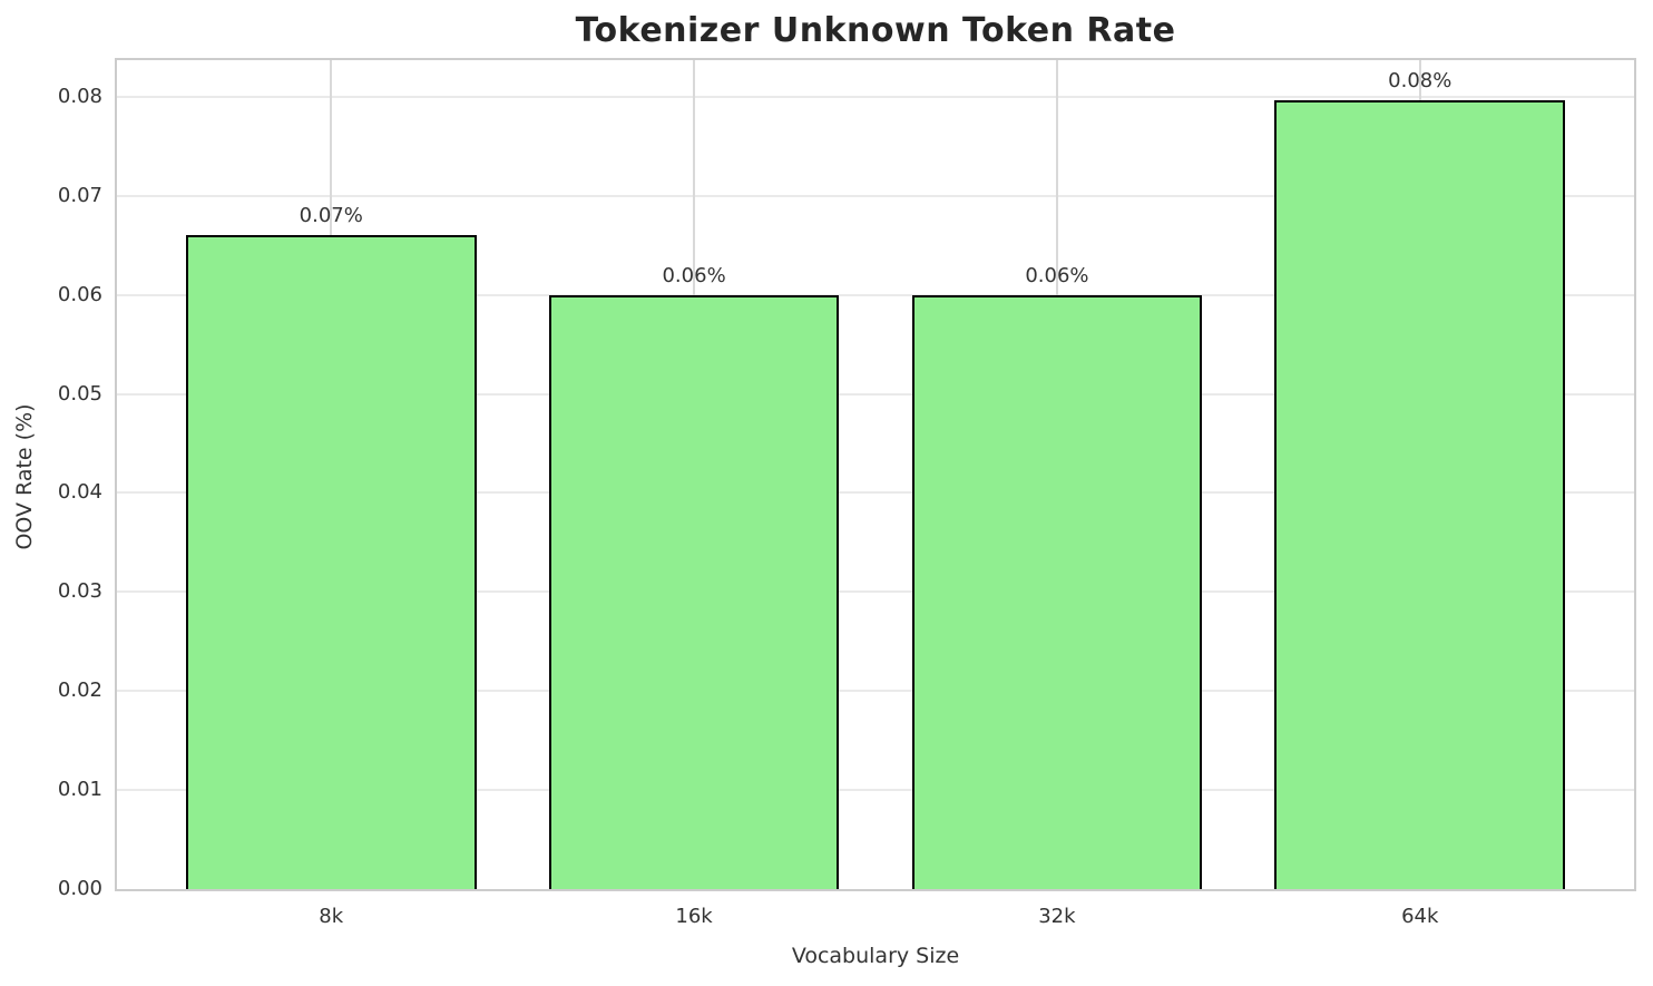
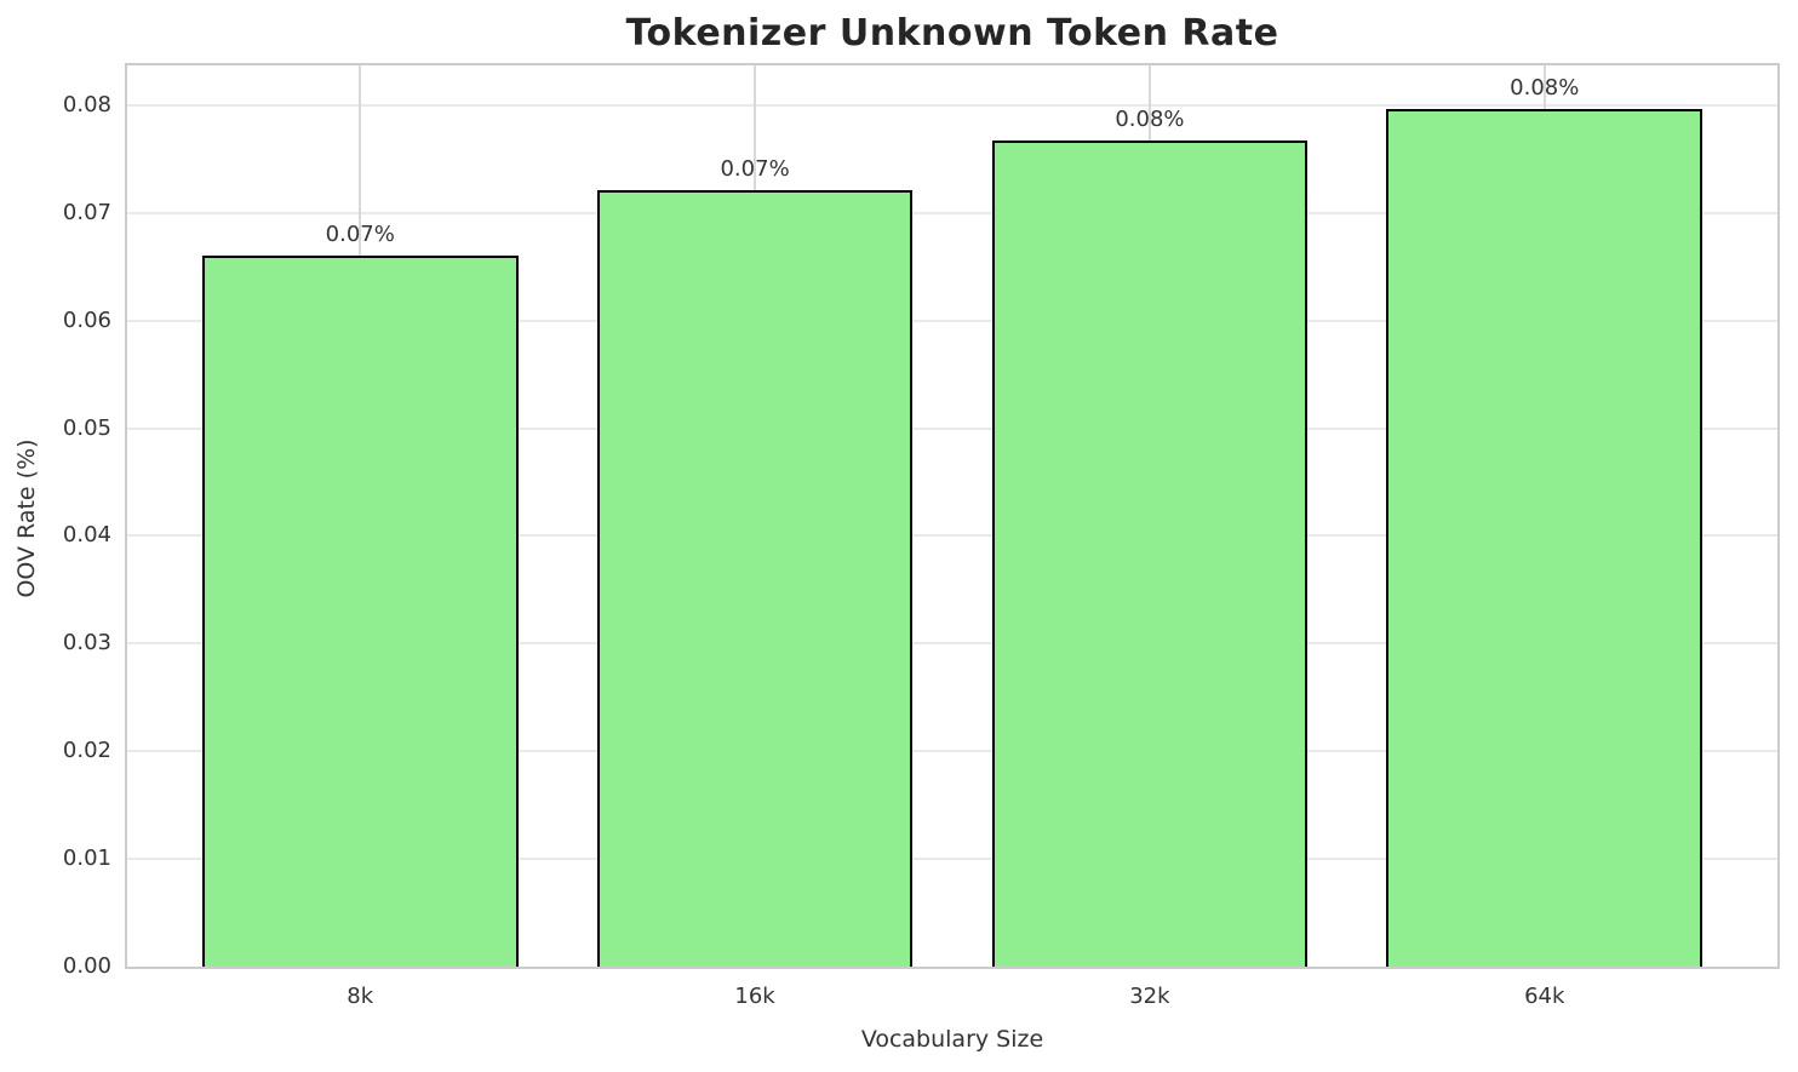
16k: 0.06% -> 0.07%
32k: 0.06% -> 0.08%
